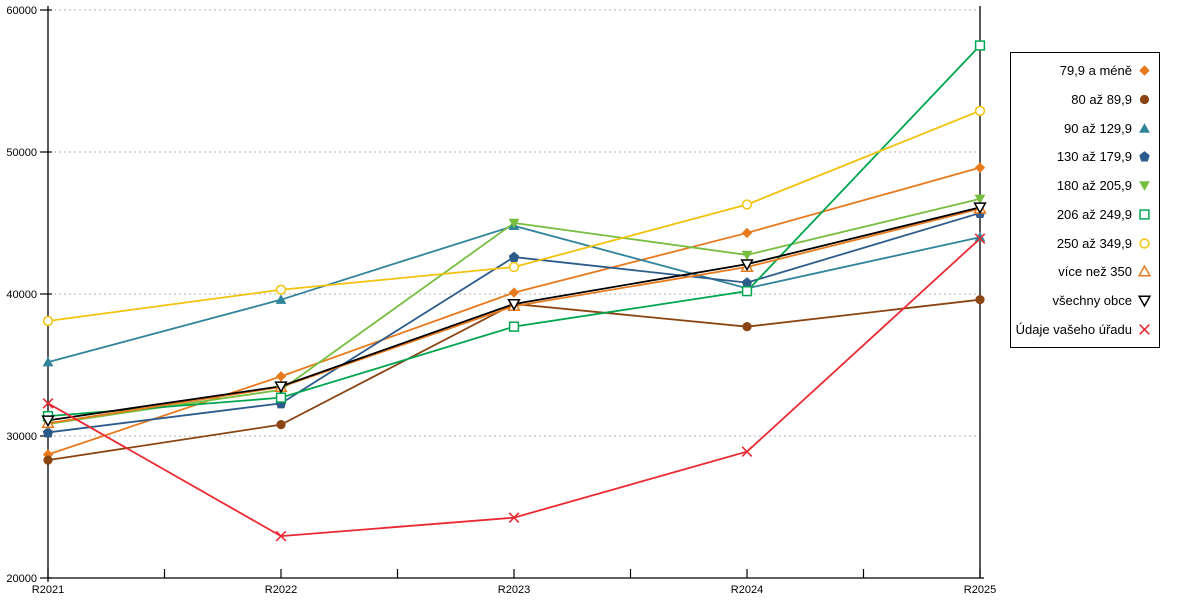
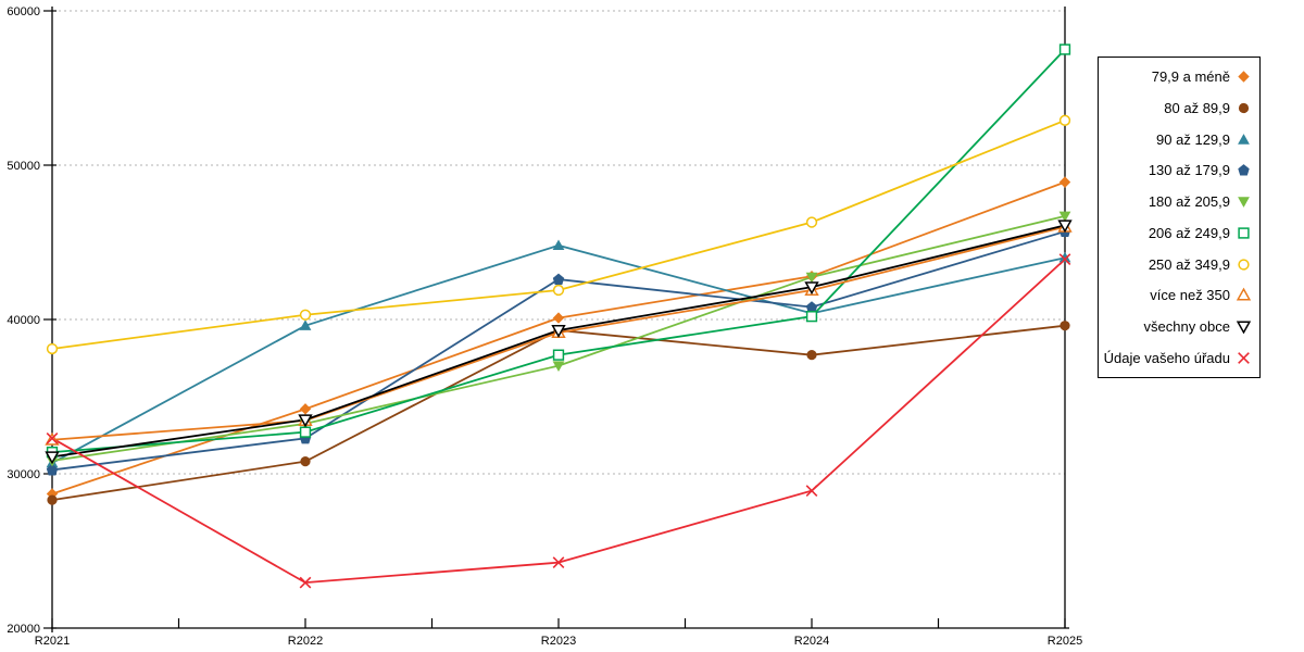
90 až 129,9/R2021: 35200 -> 30700
více než 350/R2021: 30900 -> 32200
180 až 205,9/R2023: 45000 -> 37000
79,9 a méně/R2024: 44300 -> 42800
